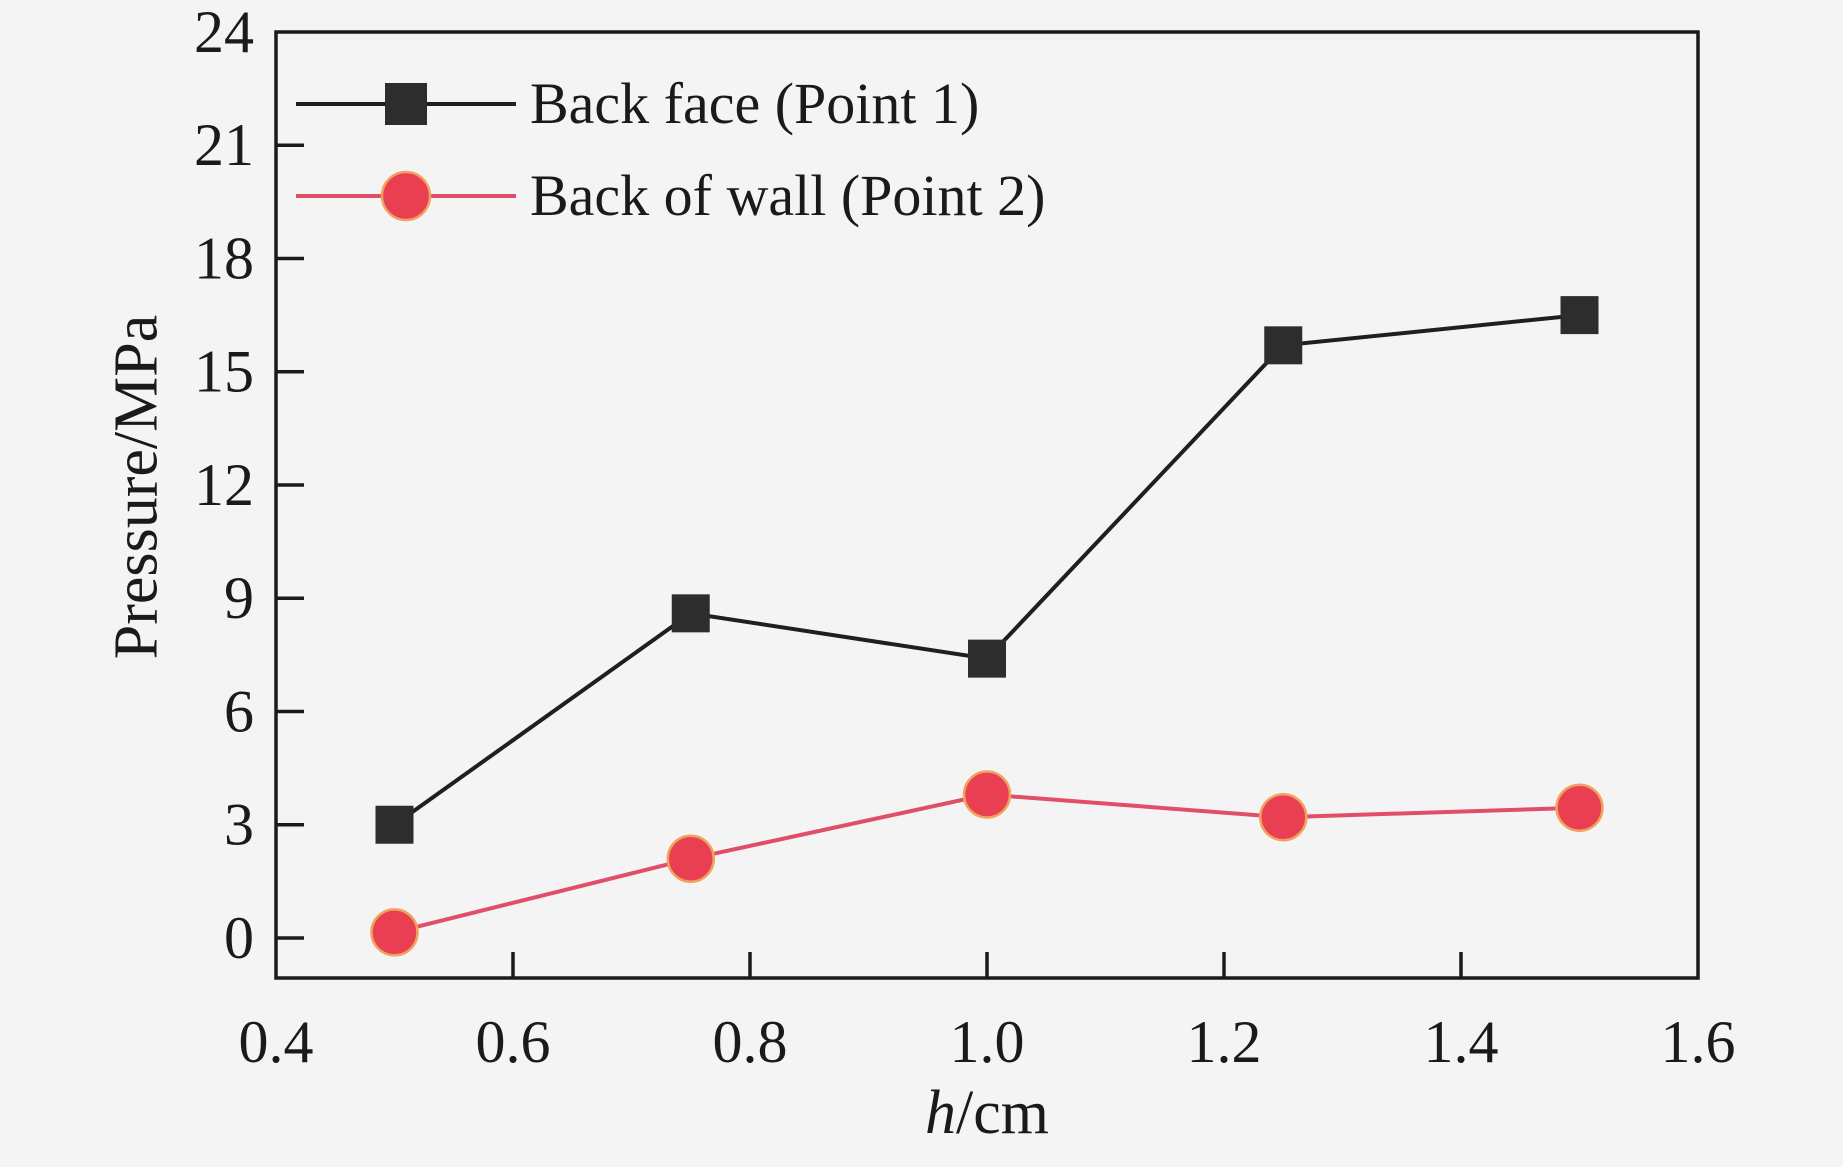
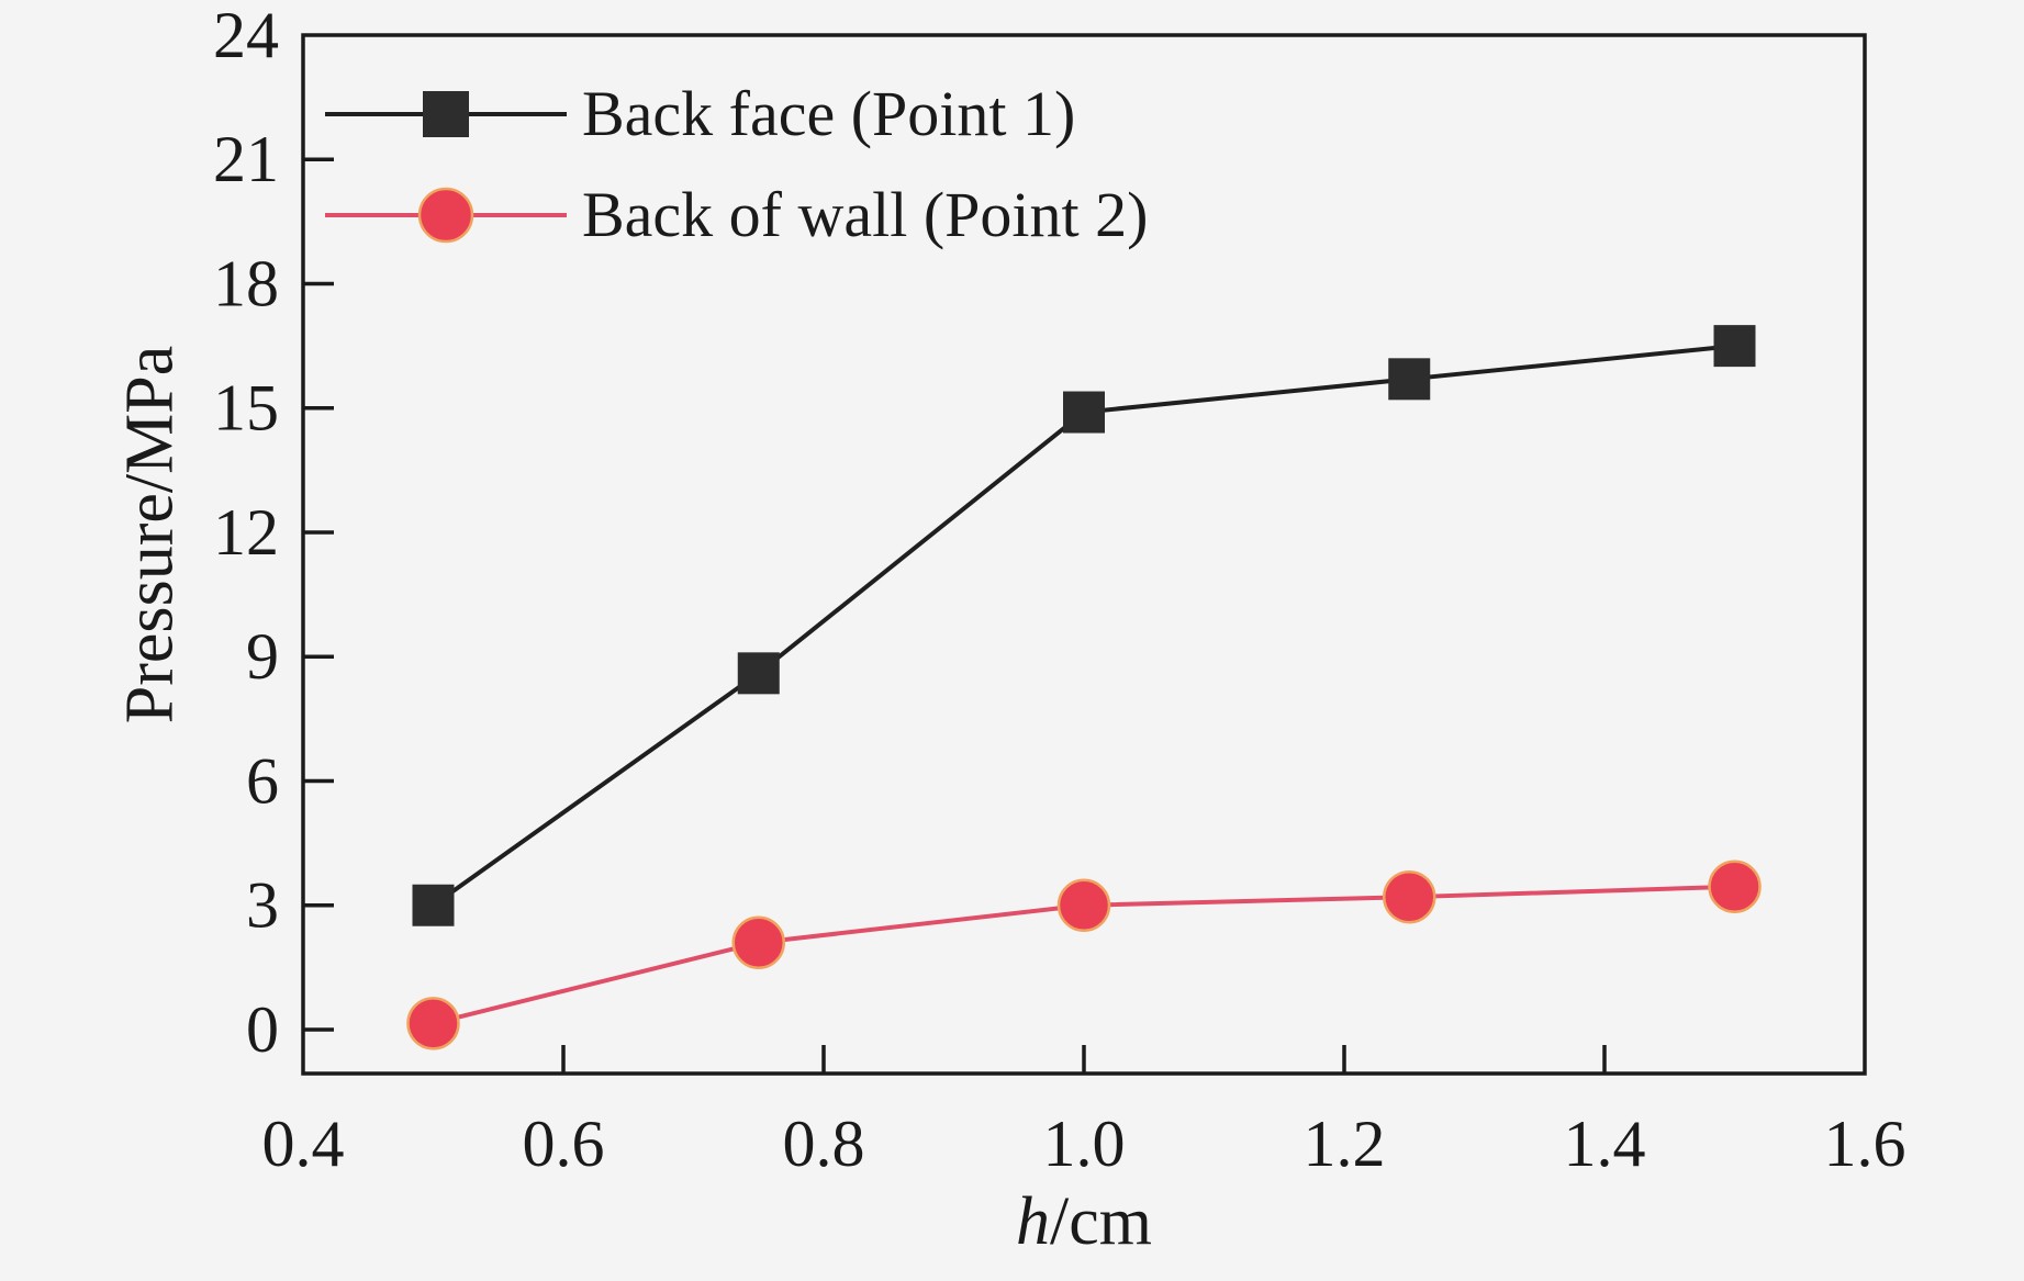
Back face (Point 1)/1.0: 7.4 -> 14.9
Back of wall (Point 2)/1.0: 3.8 -> 3.0
